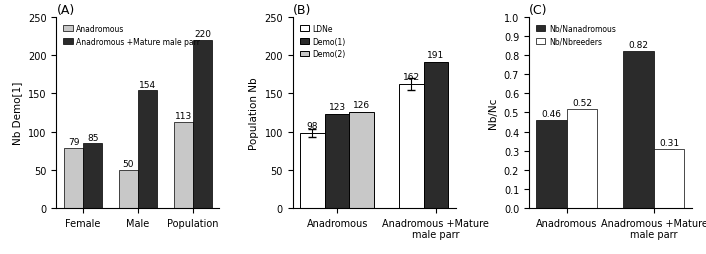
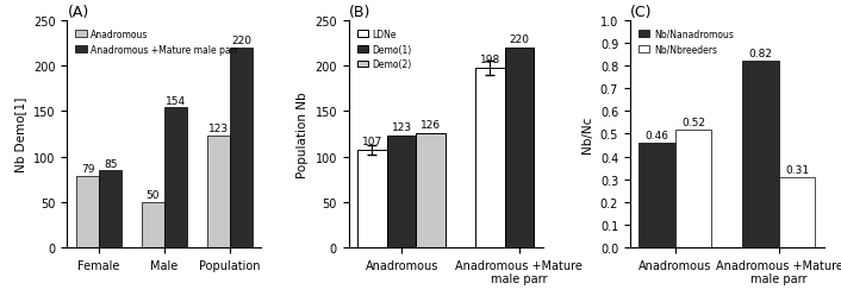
(A)/Anadromous/Population: 113 -> 123
(B)/LDNe/Anadromous: 98 -> 107
(B)/LDNe/Anadromous +Mature male parr: 162 -> 198
(B)/Demo(1)/Anadromous +Mature male parr: 191 -> 220
